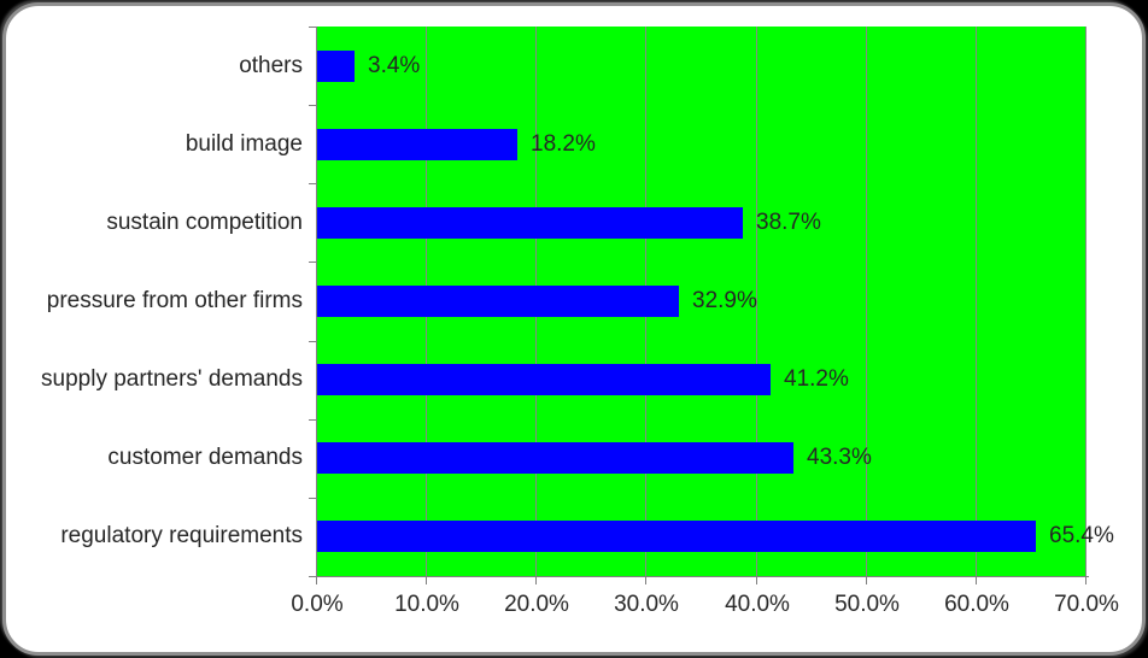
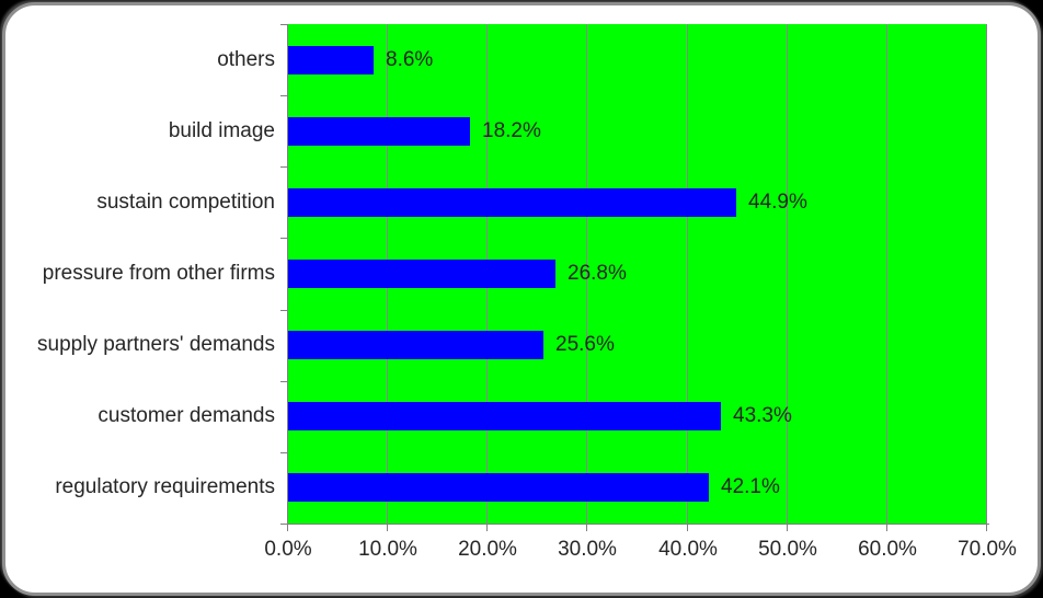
others: 3.4% -> 8.6%
sustain competition: 38.7% -> 44.9%
pressure from other firms: 32.9% -> 26.8%
supply partners' demands: 41.2% -> 25.6%
regulatory requirements: 65.4% -> 42.1%
